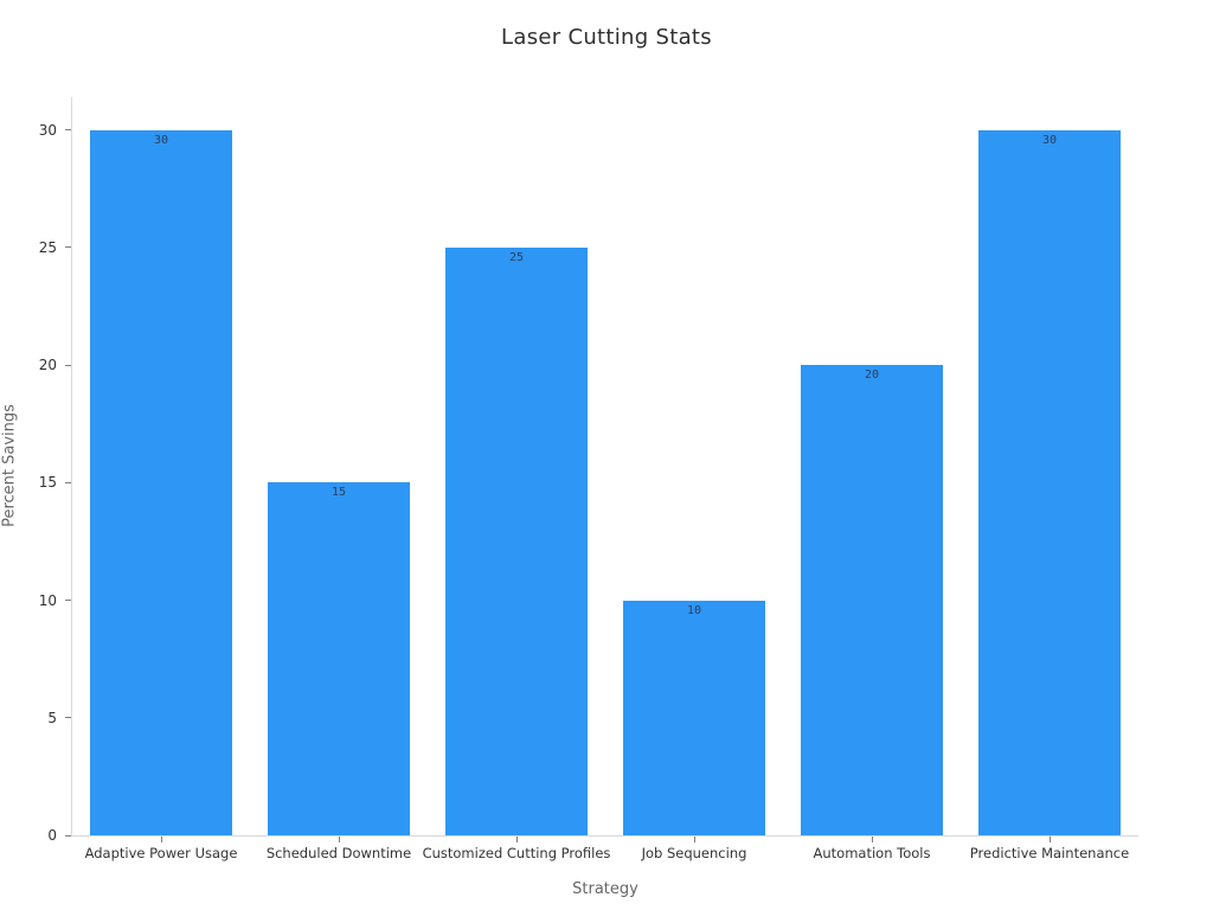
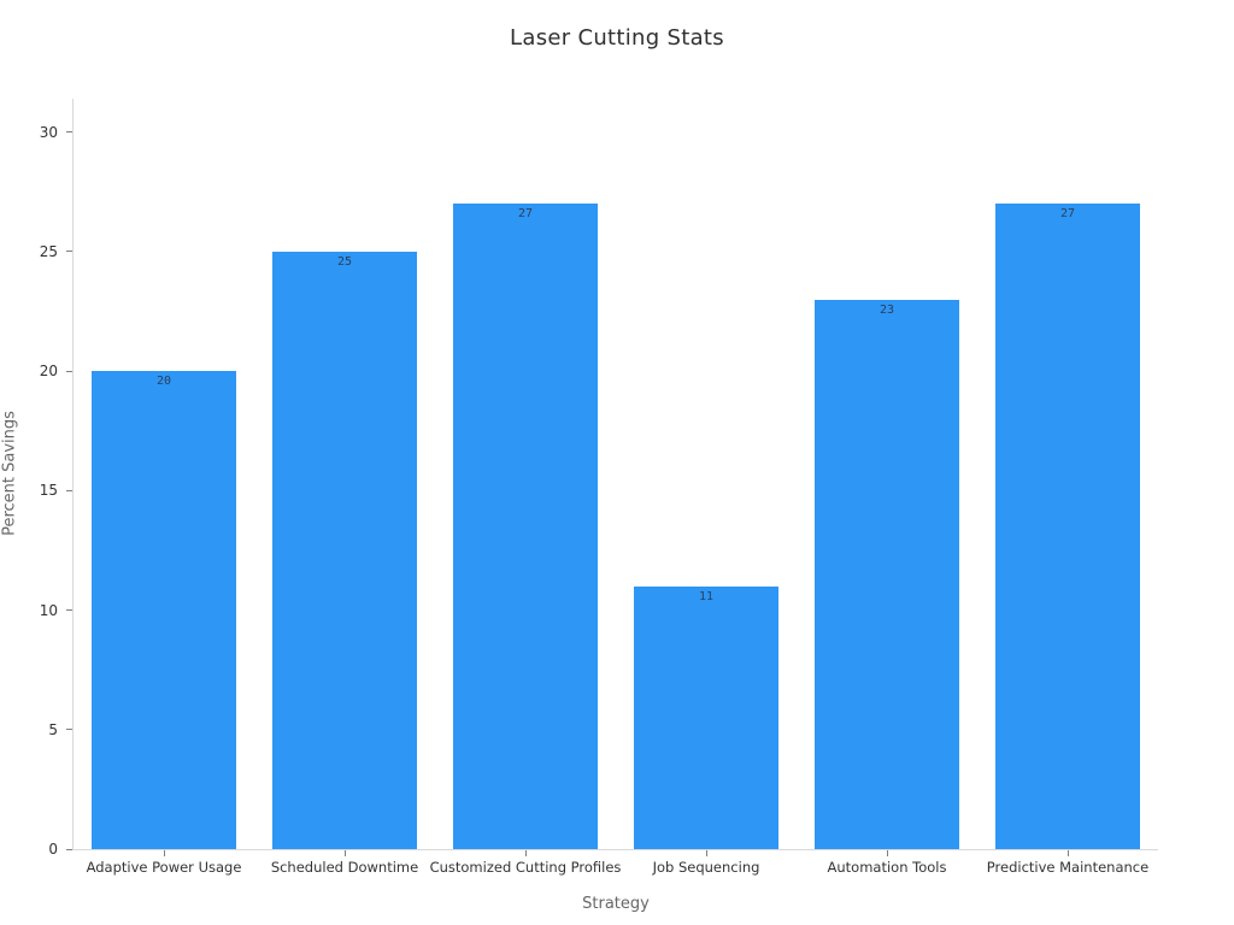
Adaptive Power Usage: 30 -> 20
Scheduled Downtime: 15 -> 25
Customized Cutting Profiles: 25 -> 27
Job Sequencing: 10 -> 11
Automation Tools: 20 -> 23
Predictive Maintenance: 30 -> 27
